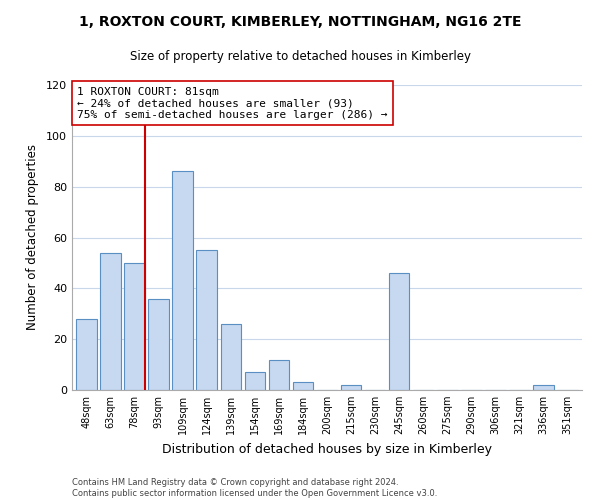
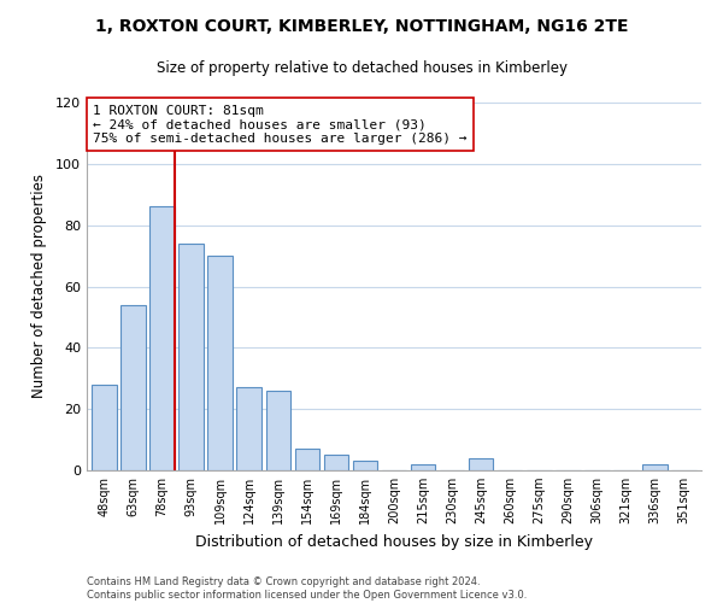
78sqm: 50 -> 86
93sqm: 36 -> 74
109sqm: 86 -> 70
124sqm: 55 -> 27
169sqm: 12 -> 5
245sqm: 46 -> 4
